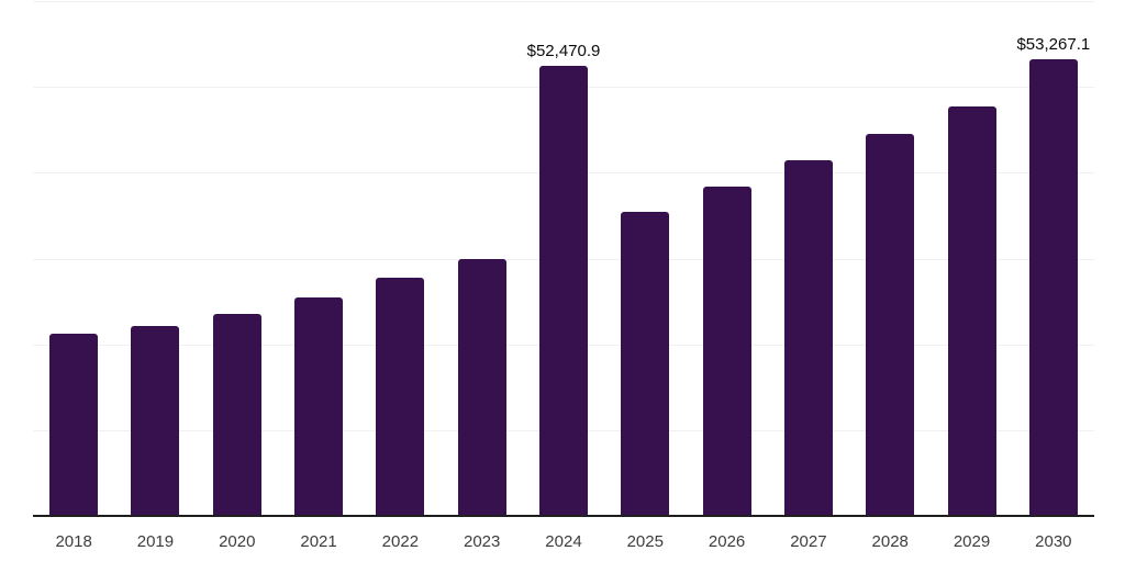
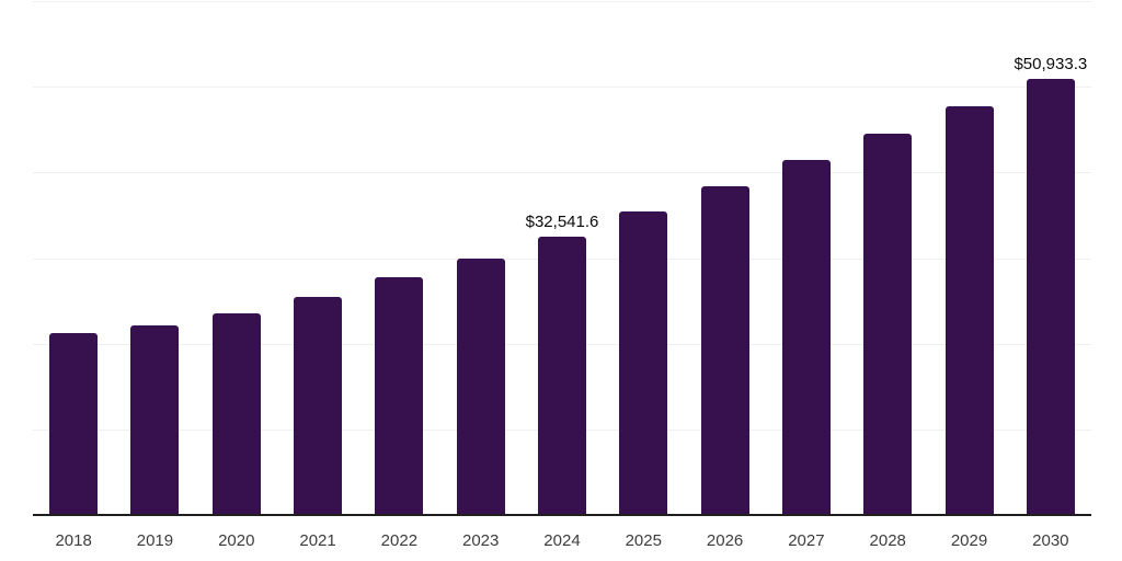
2024: $52,470.9 -> $32,541.6
2030: $53,267.1 -> $50,933.3
